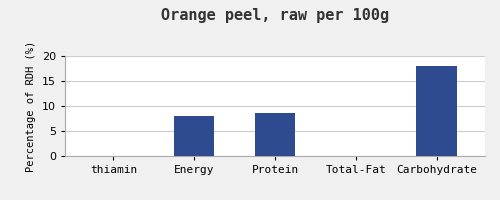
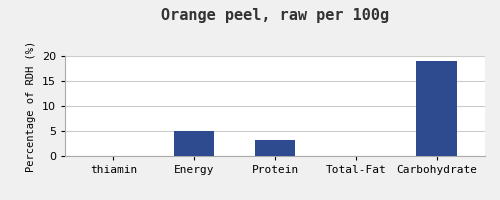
Energy: 8.0 -> 5.0
Protein: 8.6 -> 3.2
Carbohydrate: 18.0 -> 19.0
